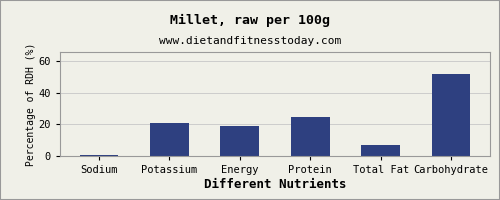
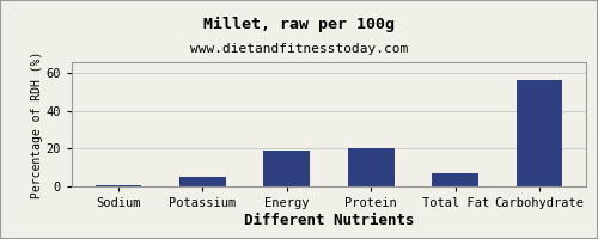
Potassium: 21 -> 5
Protein: 25 -> 20
Carbohydrate: 52 -> 56
